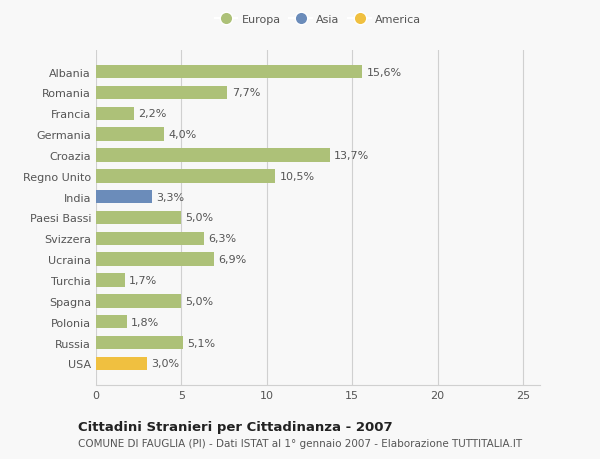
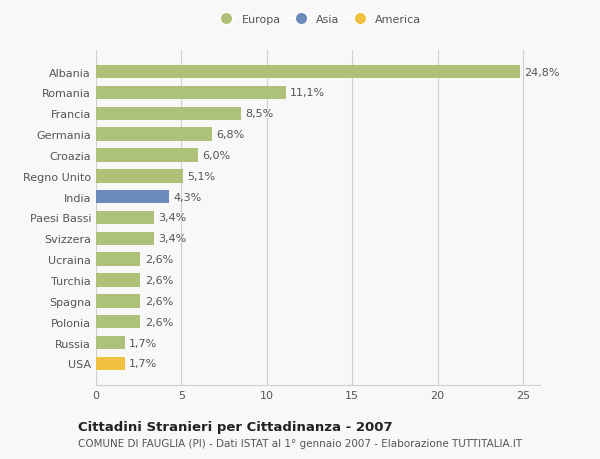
Albania: 15,6% -> 24,8%
Romania: 7,7% -> 11,1%
Francia: 2,2% -> 8,5%
Germania: 4,0% -> 6,8%
Croazia: 13,7% -> 6,0%
Regno Unito: 10,5% -> 5,1%
India: 3,3% -> 4,3%
Paesi Bassi: 5,0% -> 3,4%
Svizzera: 6,3% -> 3,4%
Ucraina: 6,9% -> 2,6%
Turchia: 1,7% -> 2,6%
Spagna: 5,0% -> 2,6%
Polonia: 1,8% -> 2,6%
Russia: 5,1% -> 1,7%
USA: 3,0% -> 1,7%
